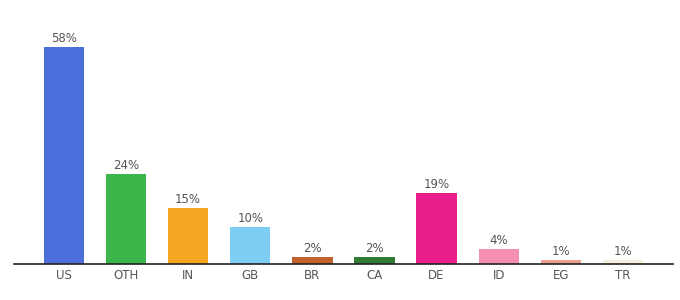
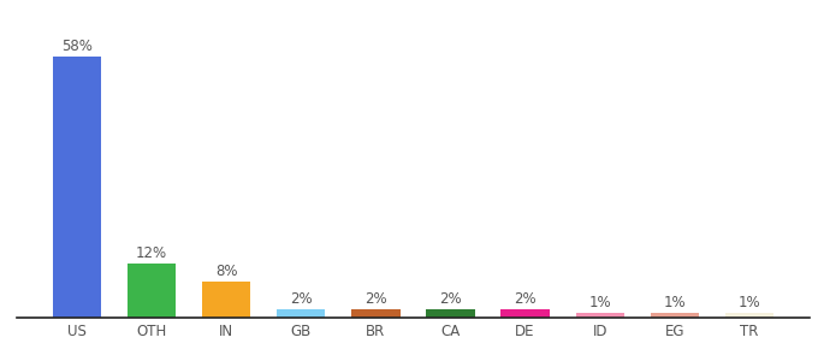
OTH: 24% -> 12%
IN: 15% -> 8%
GB: 10% -> 2%
DE: 19% -> 2%
ID: 4% -> 1%
